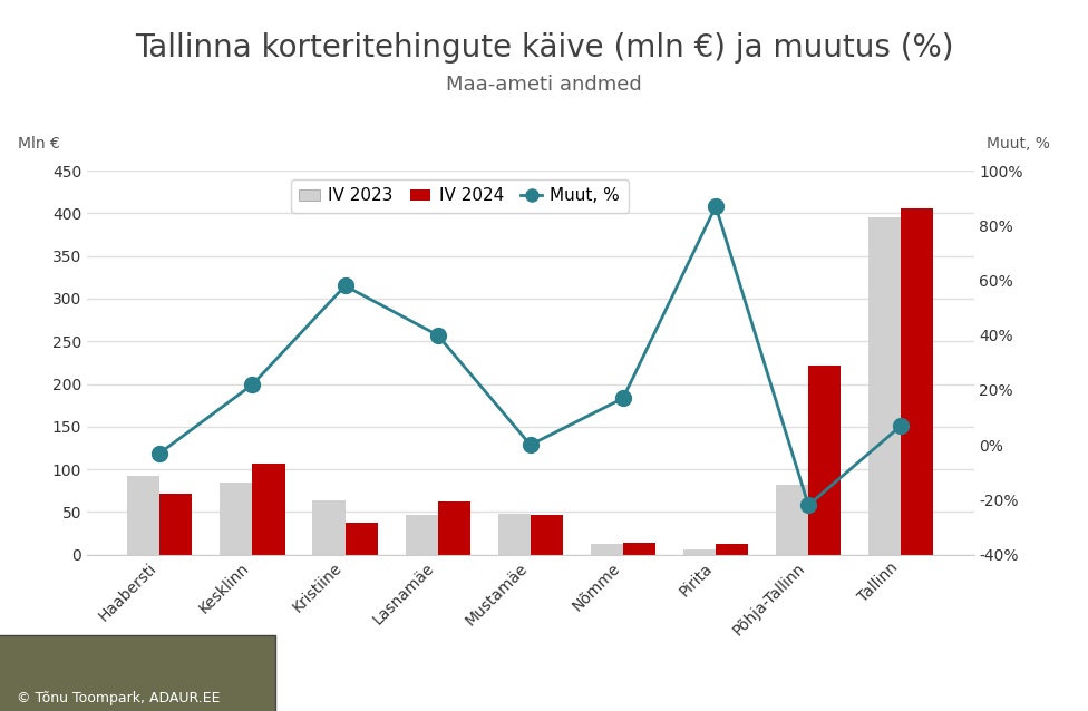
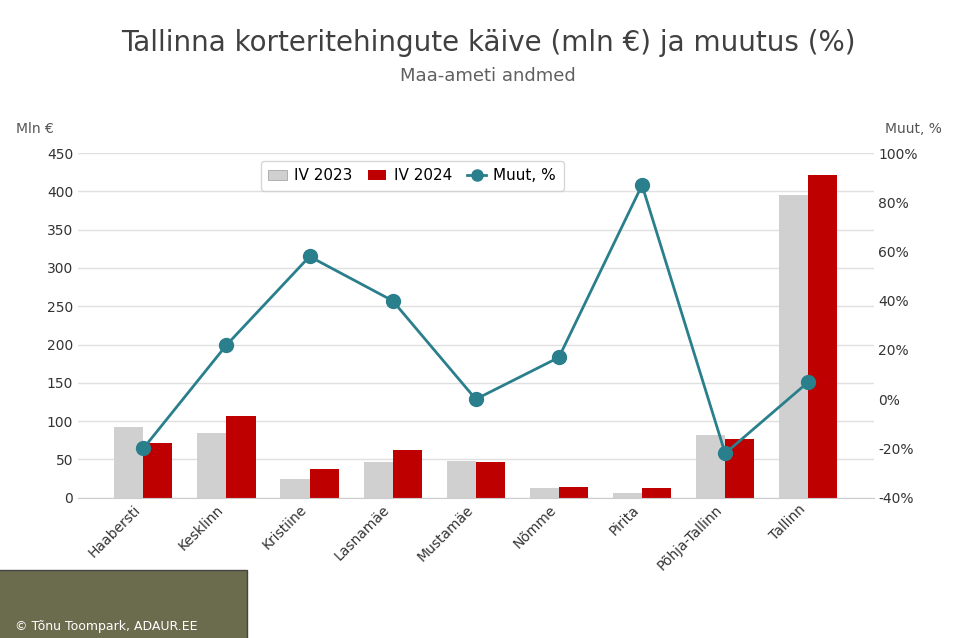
Muut, %/Haabersti: -3% -> -20%
IV 2023/Kristiine: 64 -> 25
IV 2024/Põhja-Tallinn: 222 -> 77
IV 2024/Tallinn: 406 -> 422
